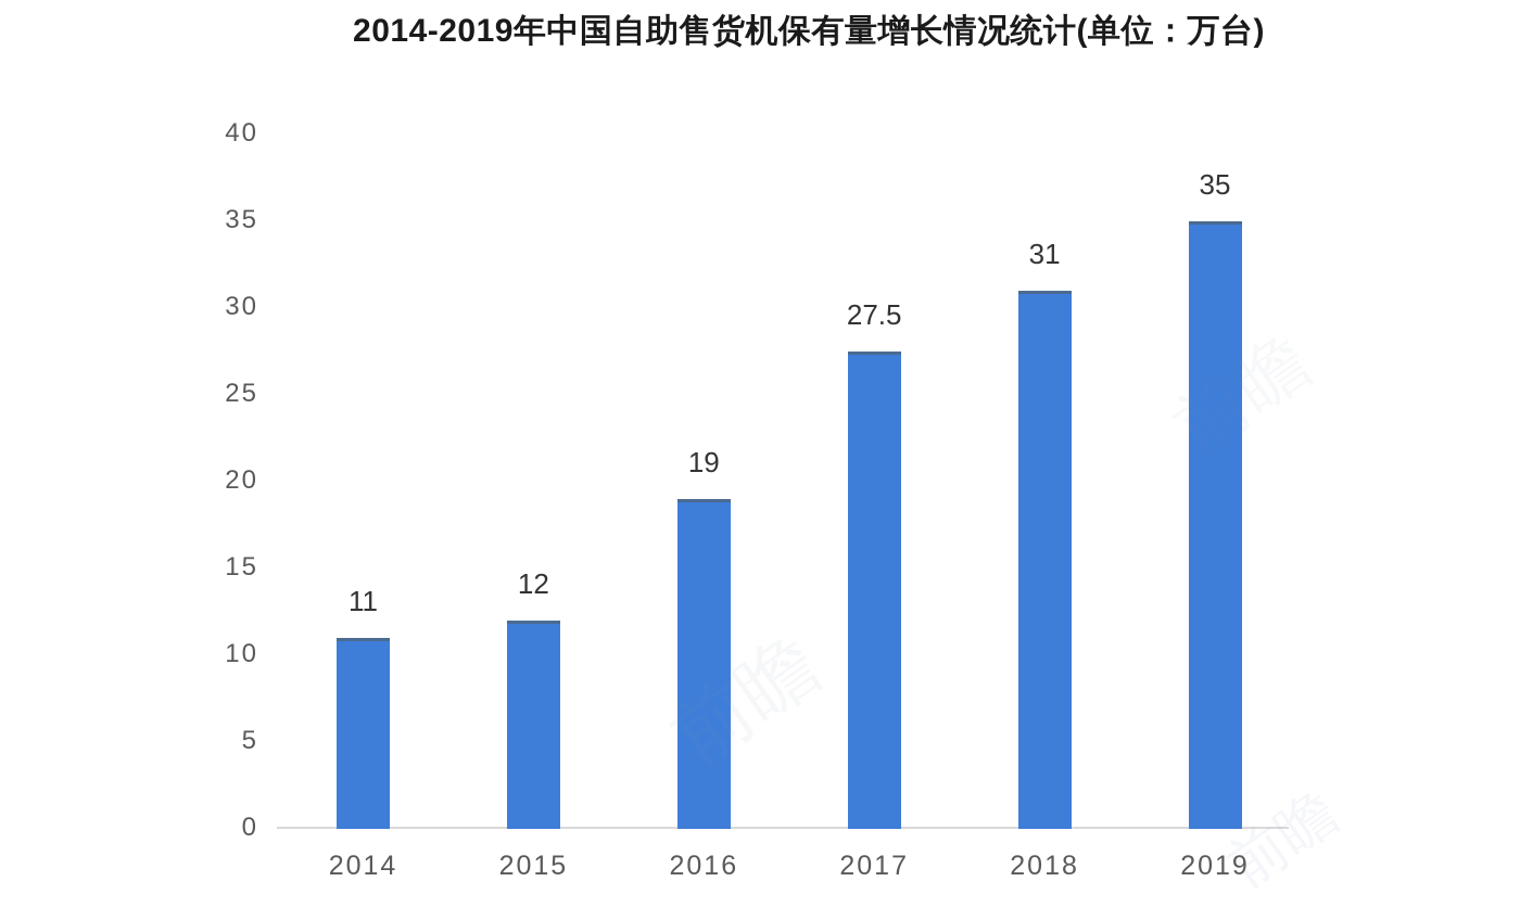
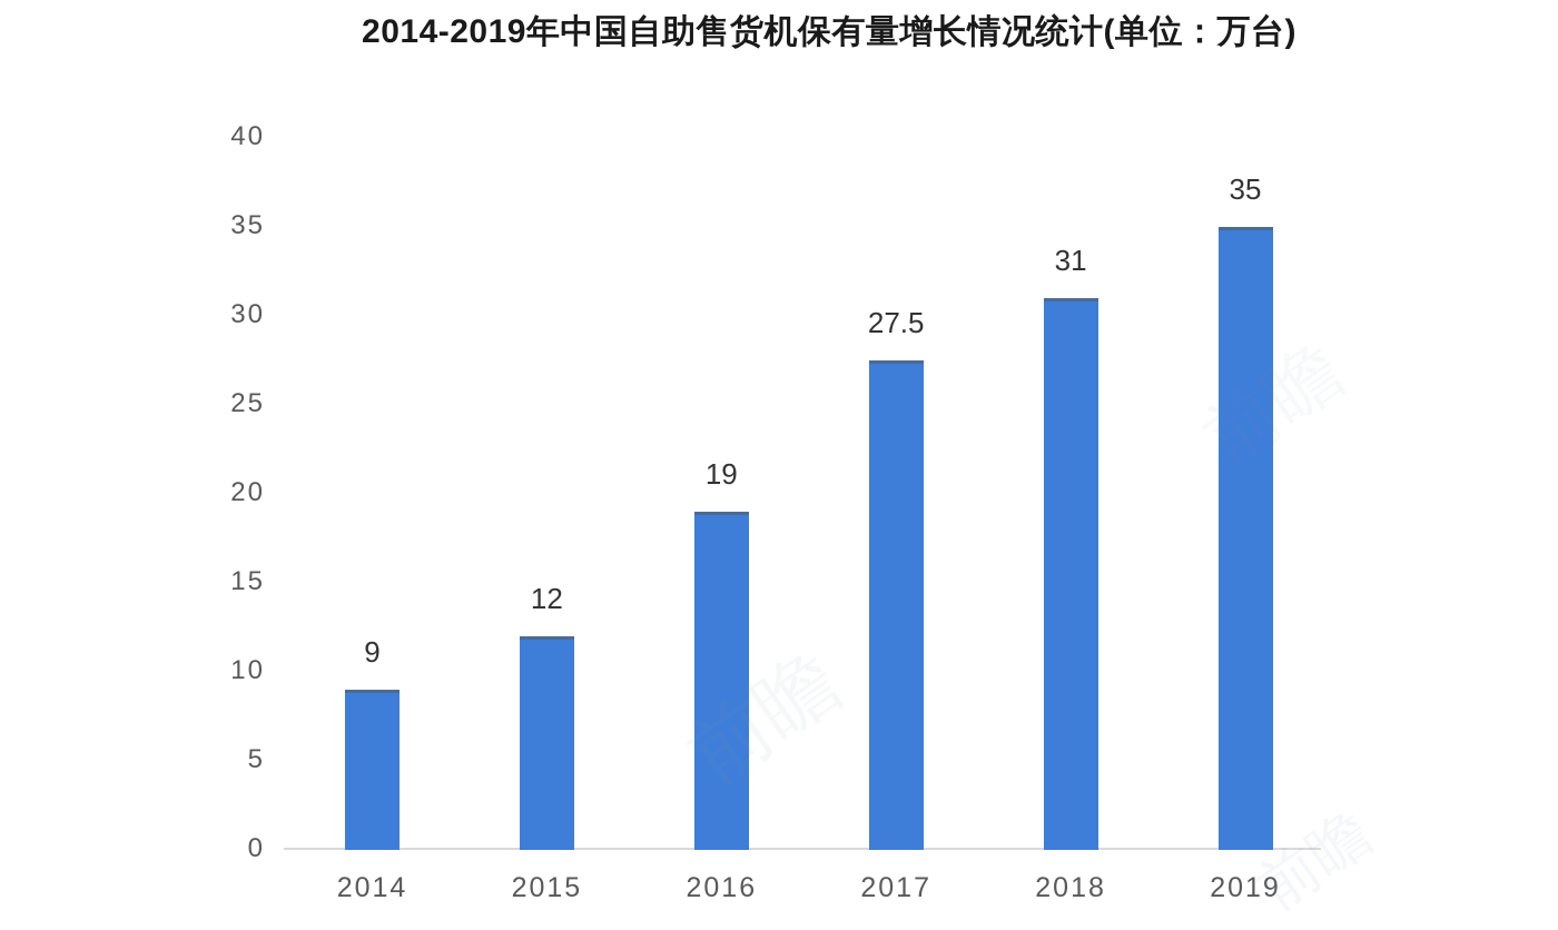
2014: 11 -> 9
